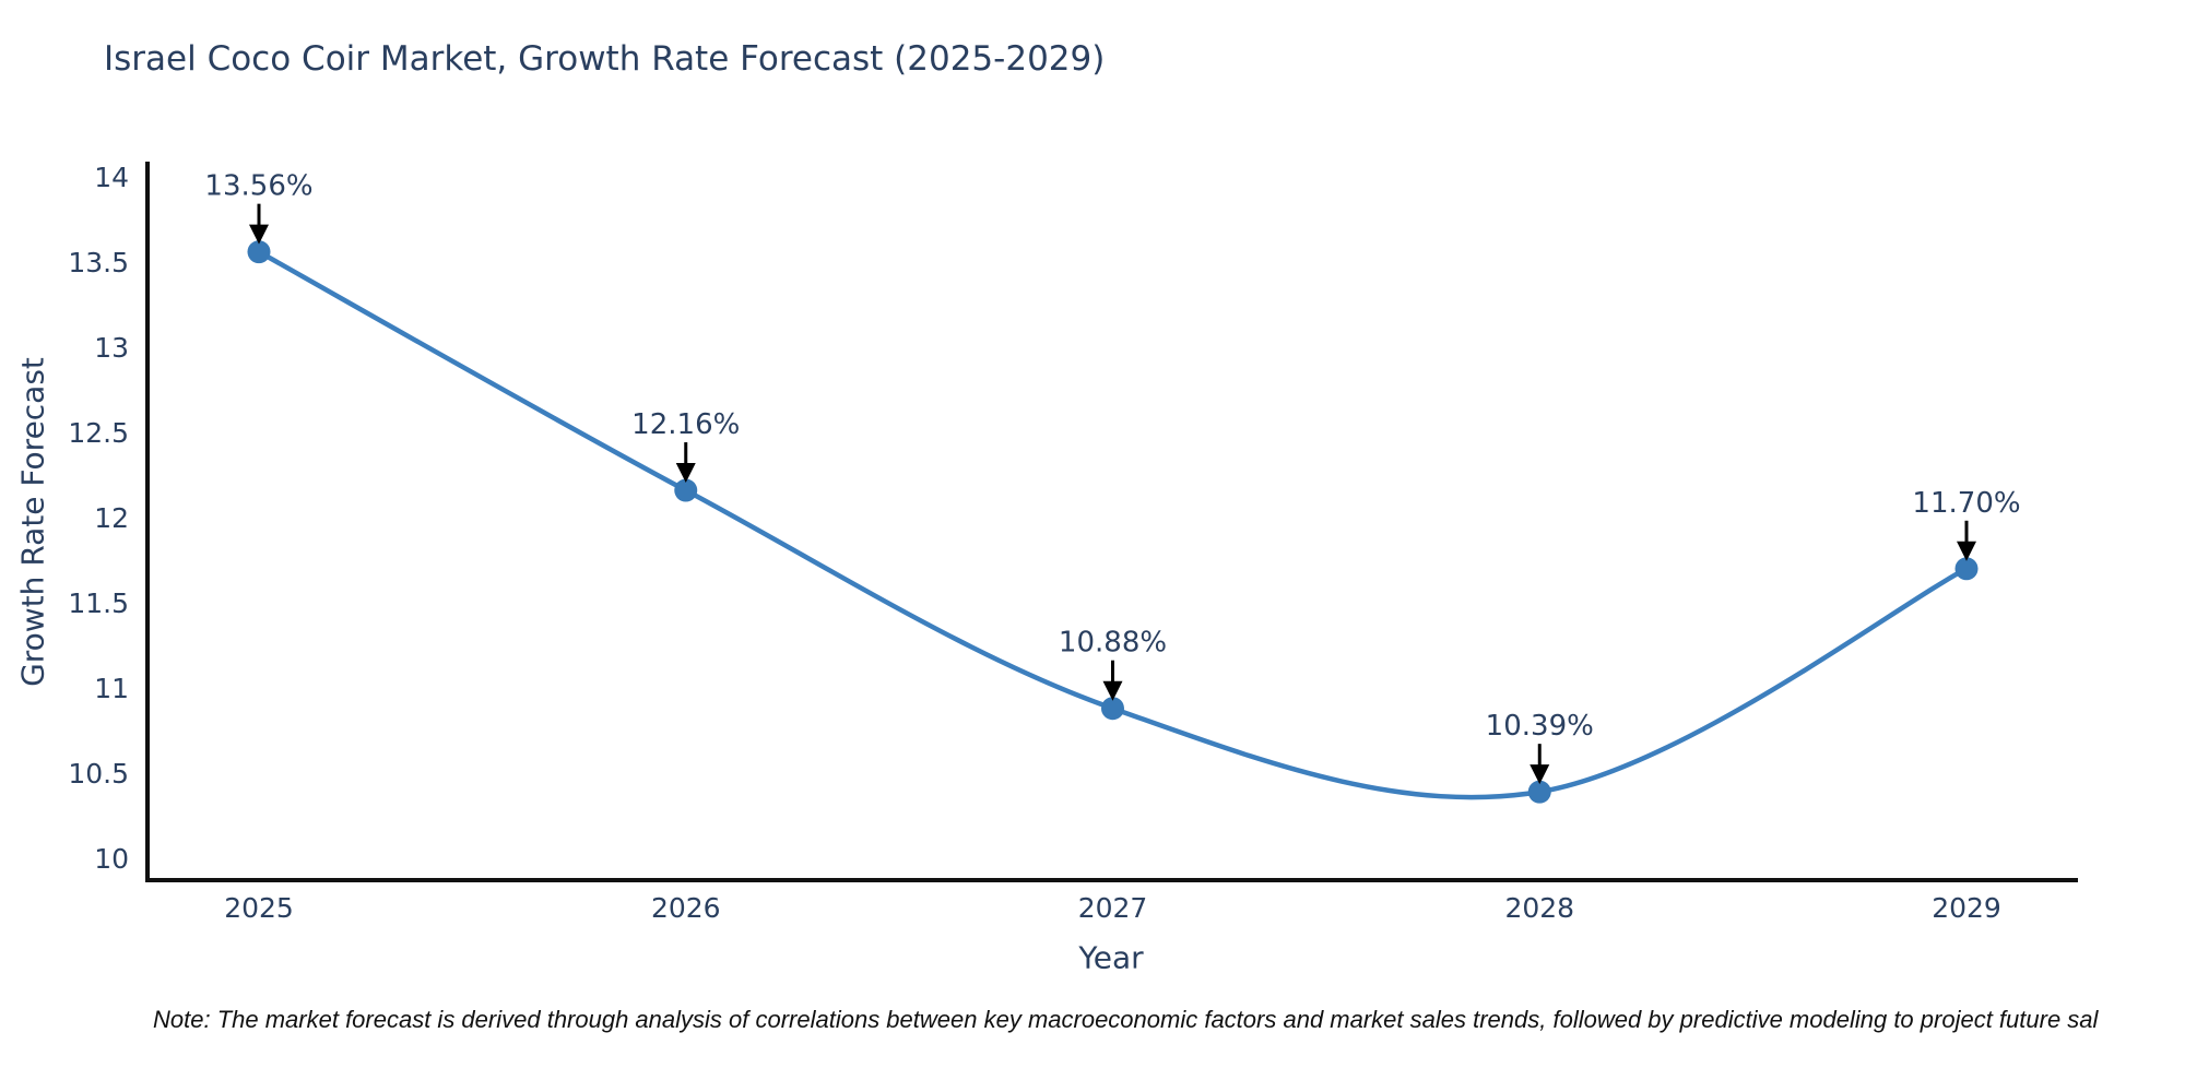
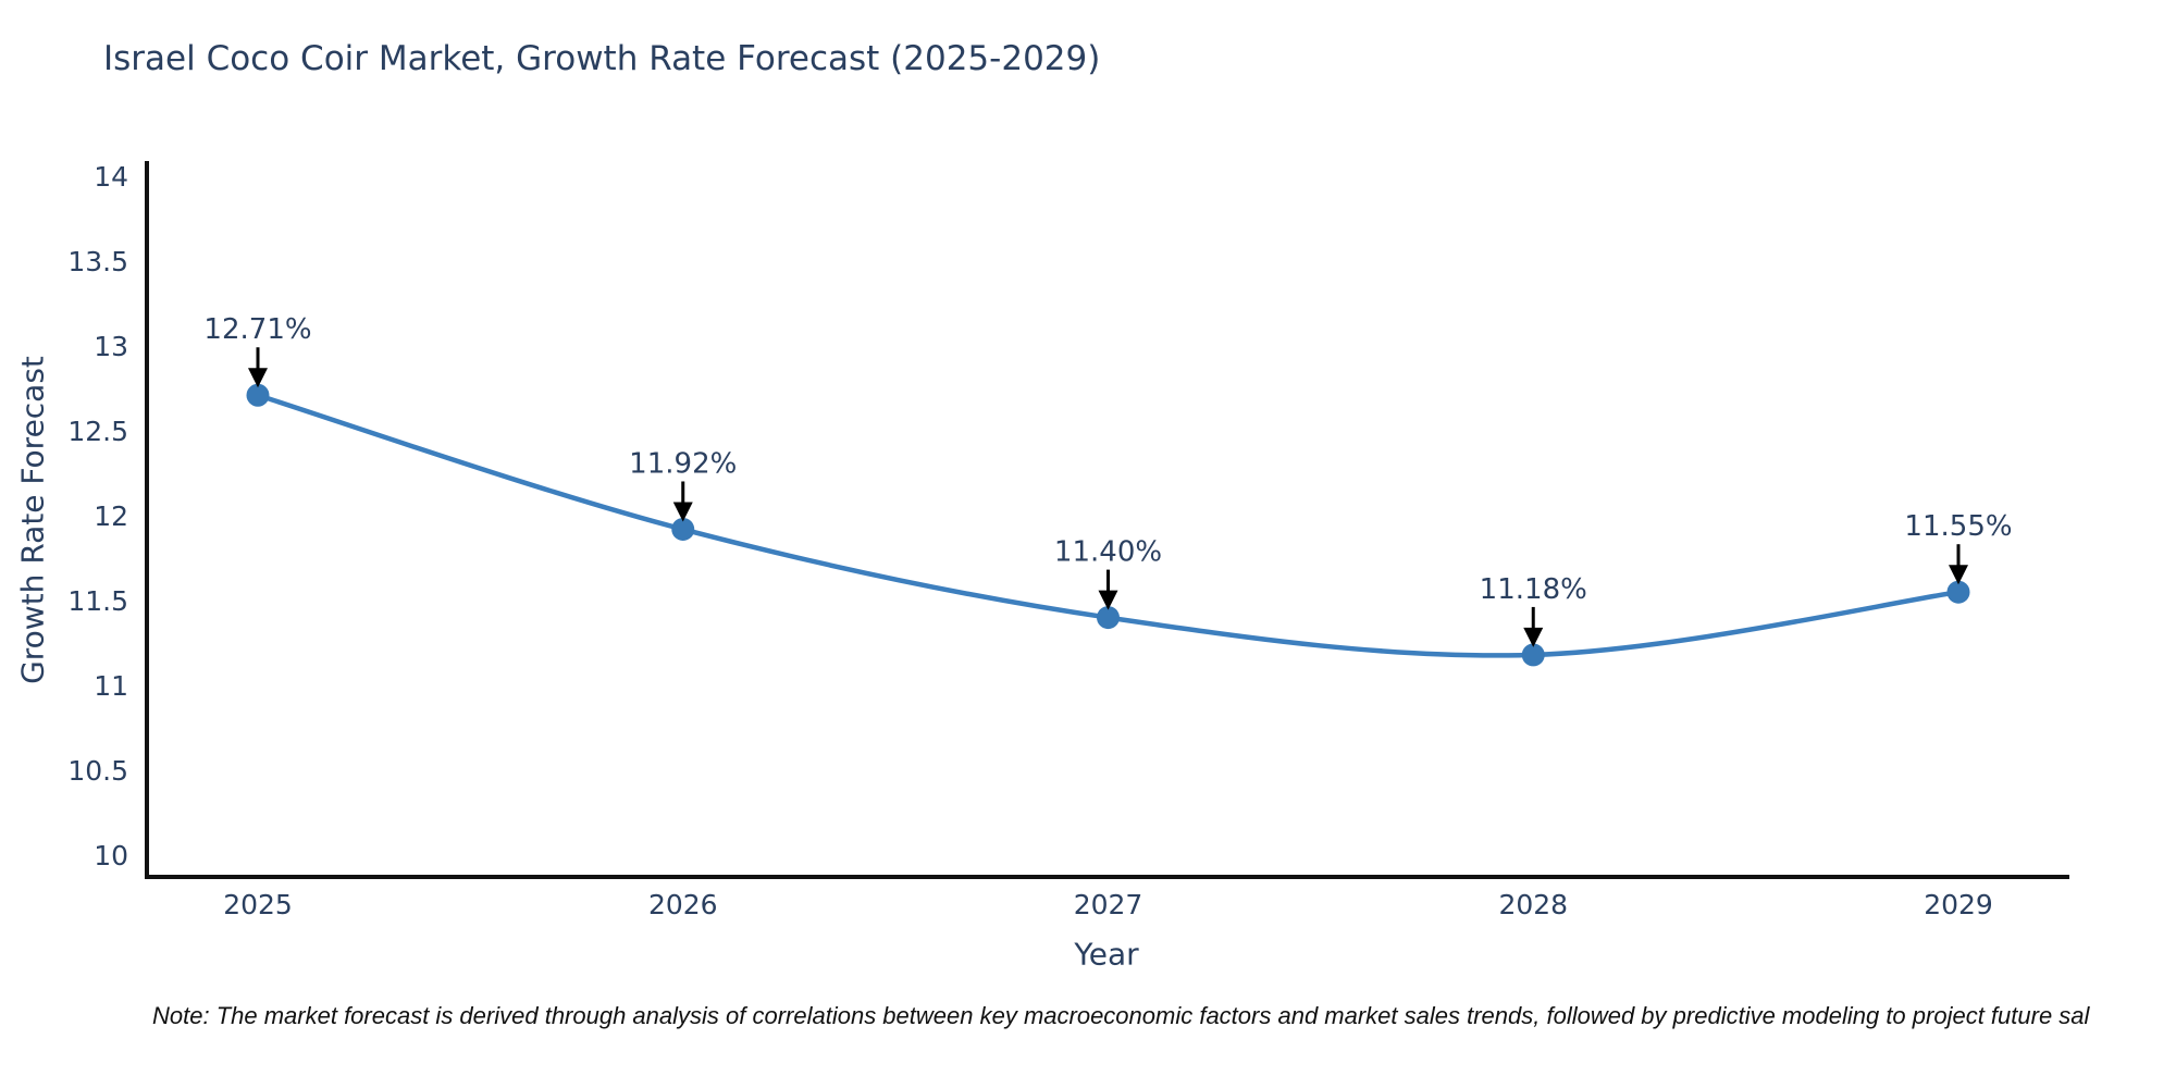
2025: 13.56% -> 12.71%
2026: 12.16% -> 11.92%
2027: 10.88% -> 11.40%
2028: 10.39% -> 11.18%
2029: 11.70% -> 11.55%
